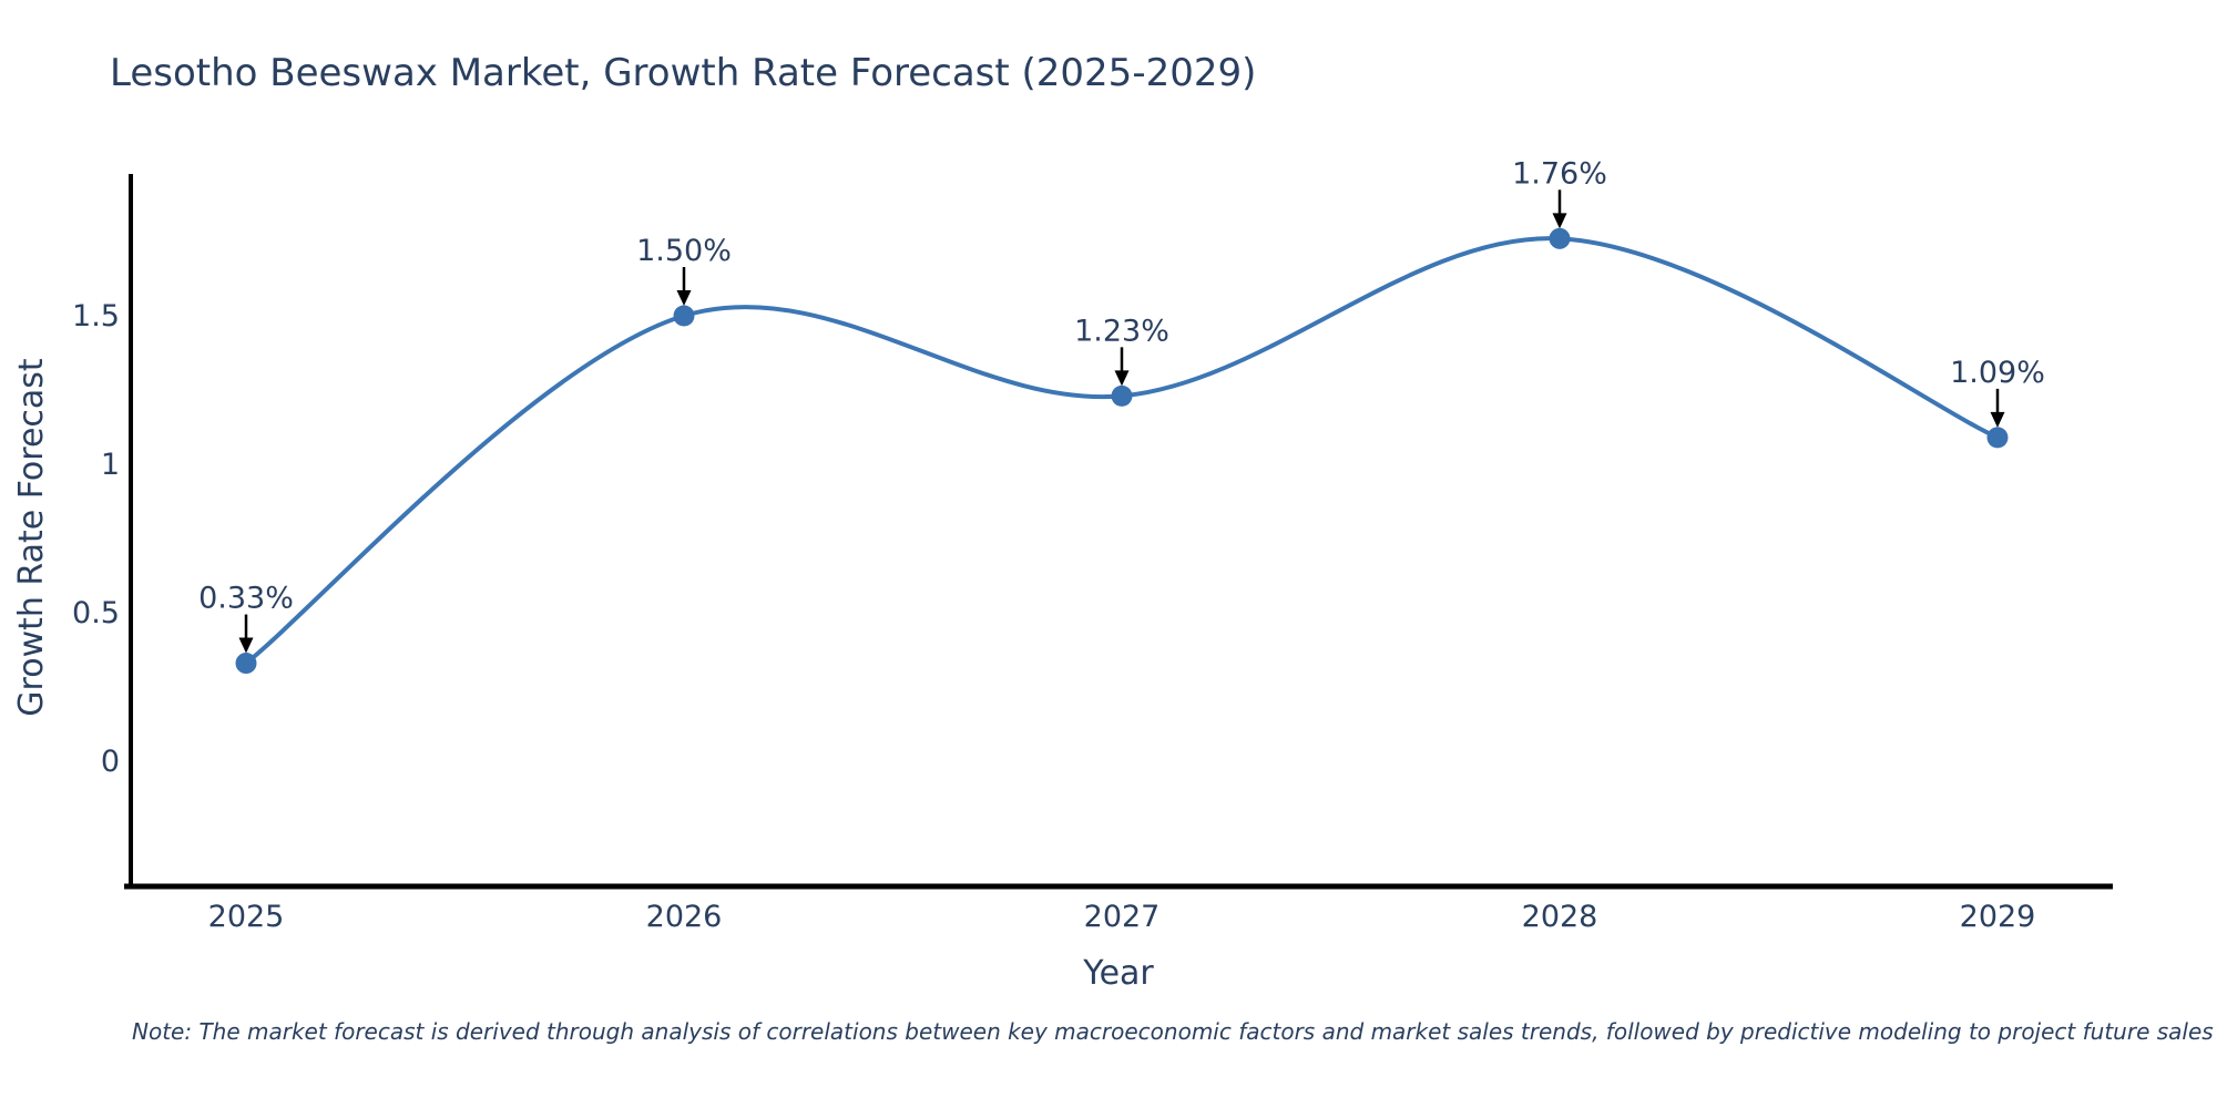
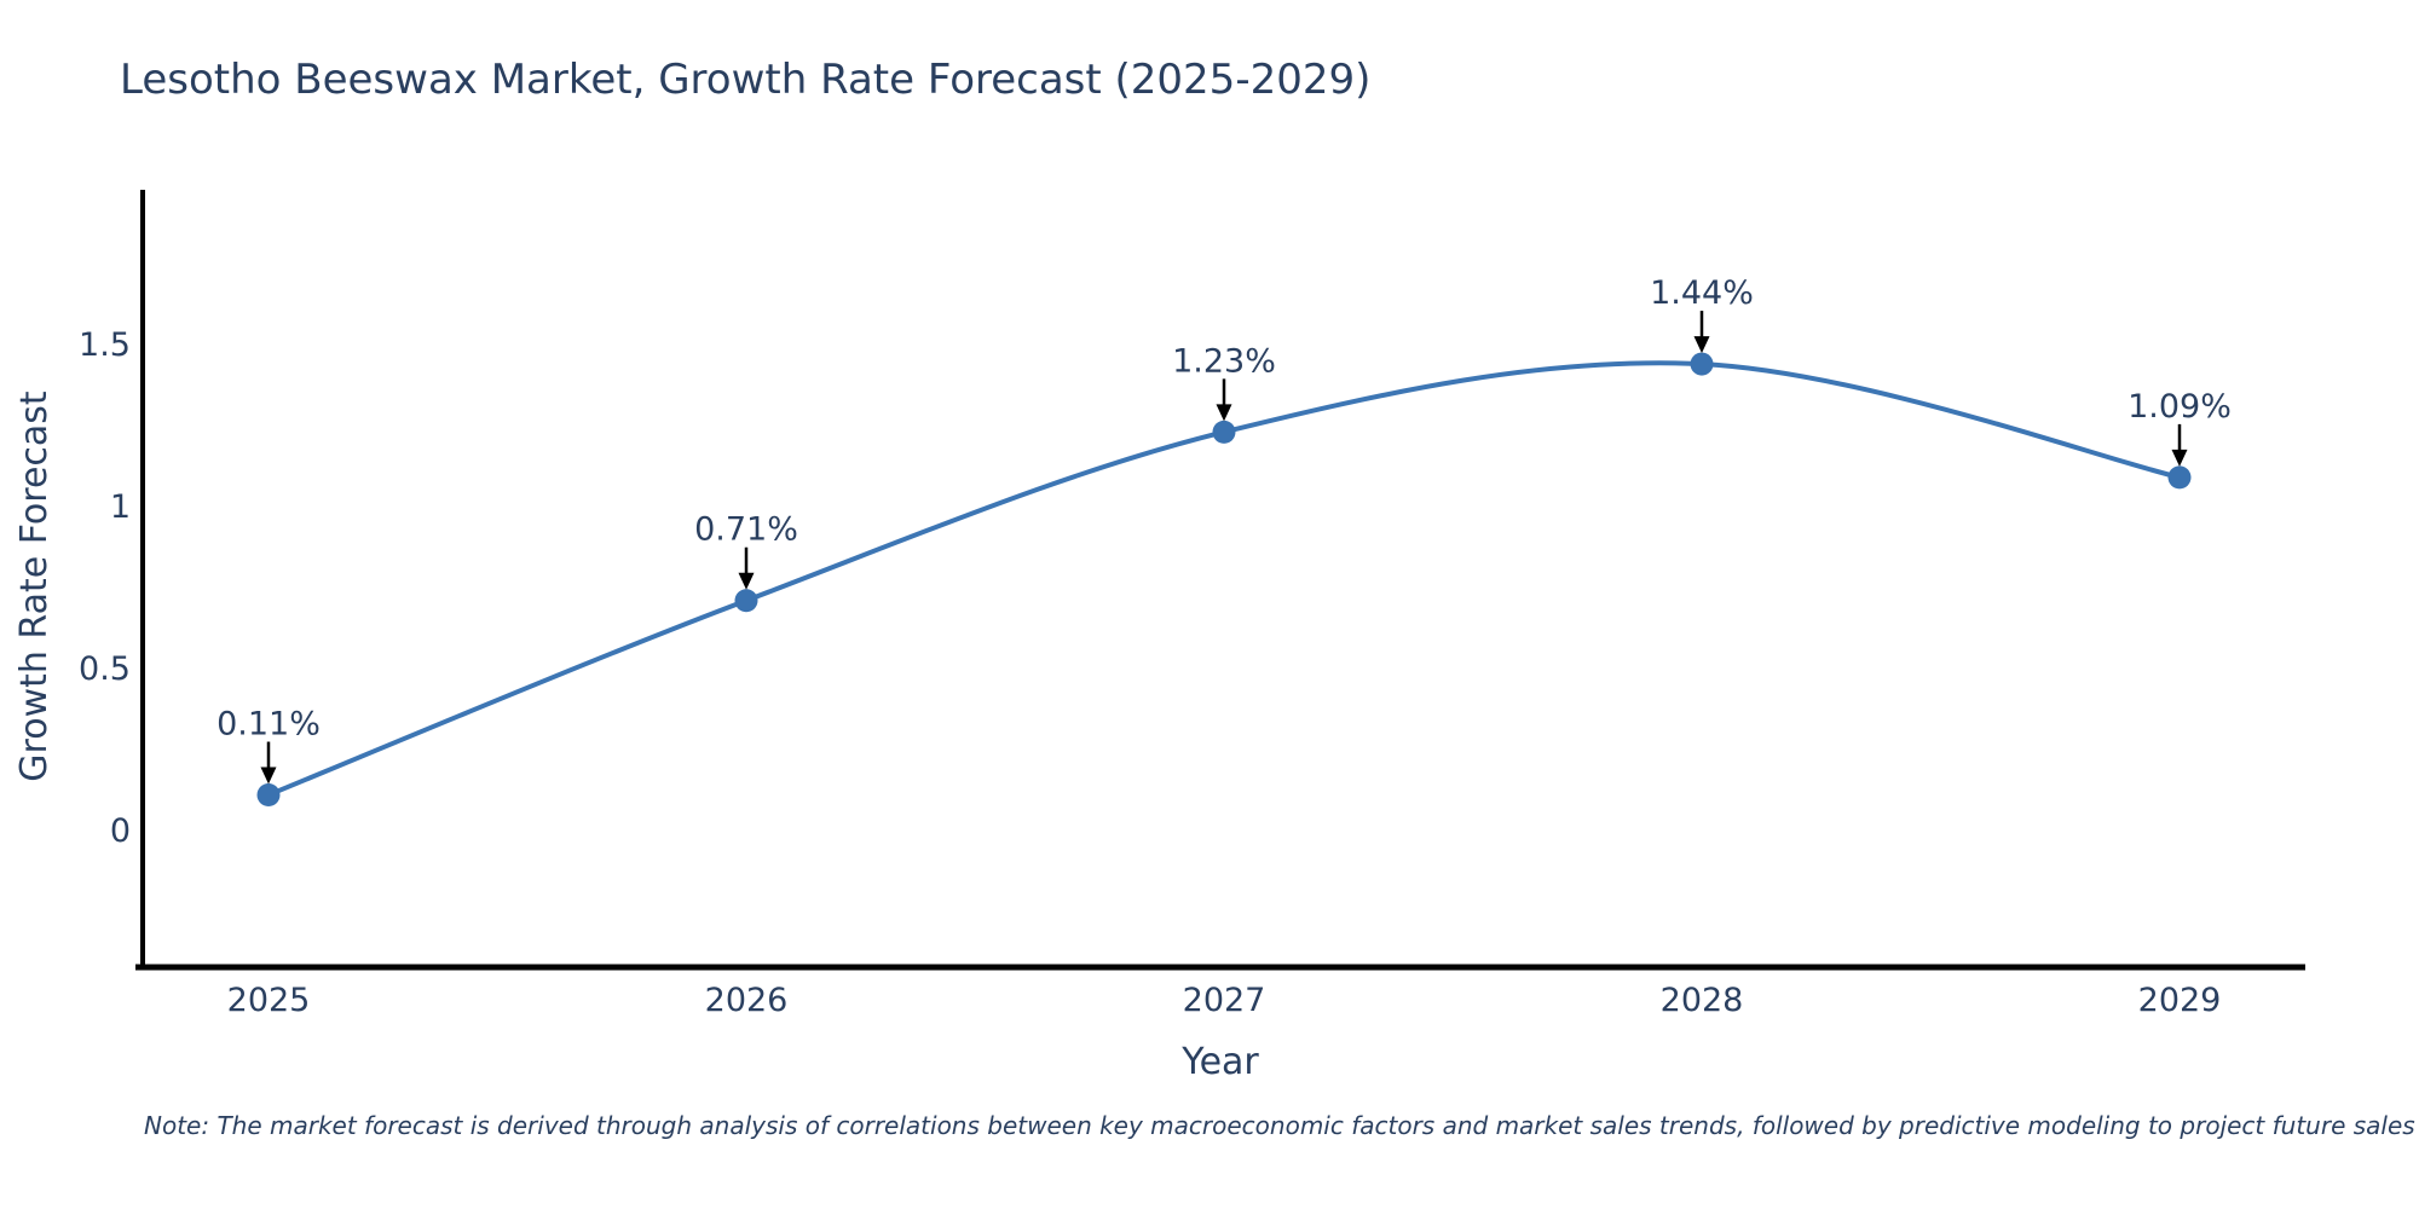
2025: 0.33% -> 0.11%
2026: 1.50% -> 0.71%
2028: 1.76% -> 1.44%
